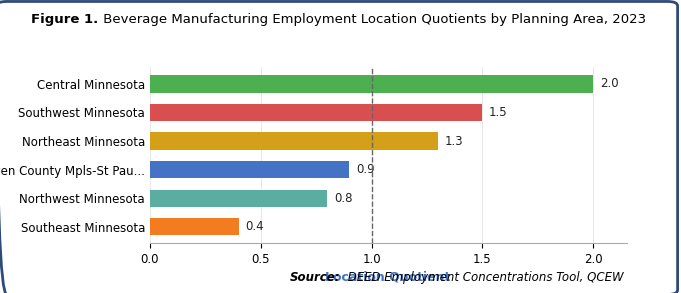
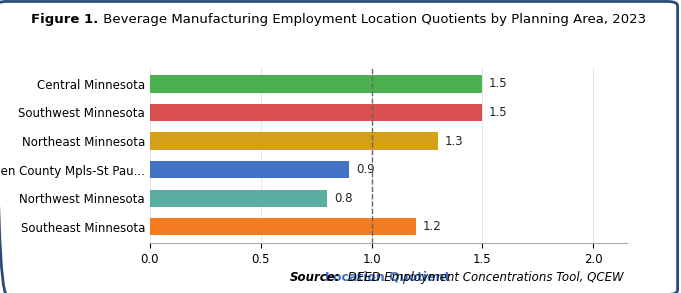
Central Minnesota: 2.0 -> 1.5
Southeast Minnesota: 0.4 -> 1.2
